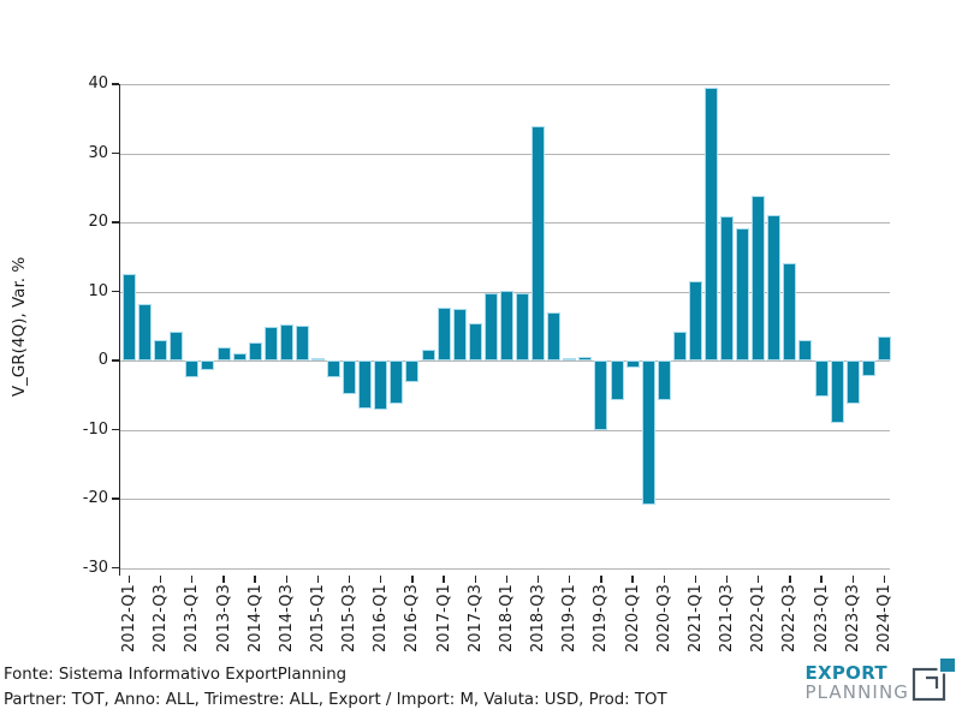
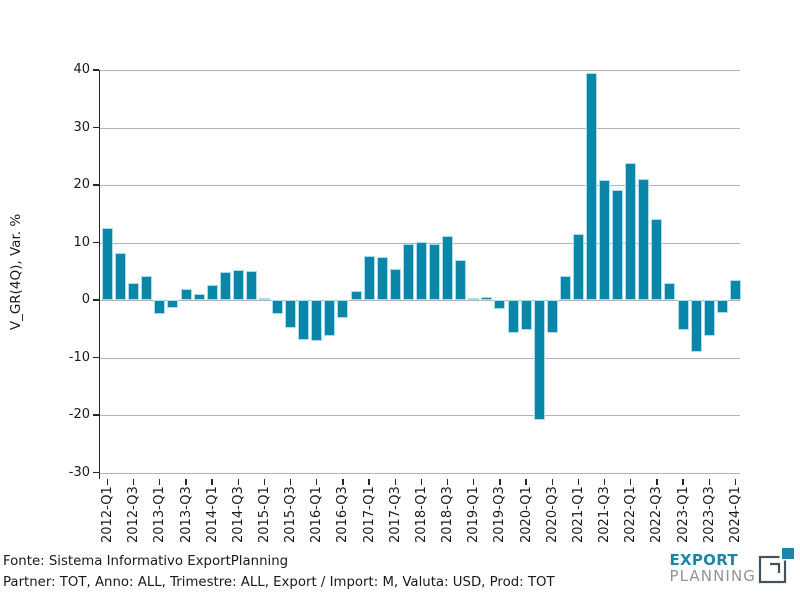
2018-Q3: 34 -> 11
2019-Q3: -10 -> -2
2020-Q1: -1 -> -5
